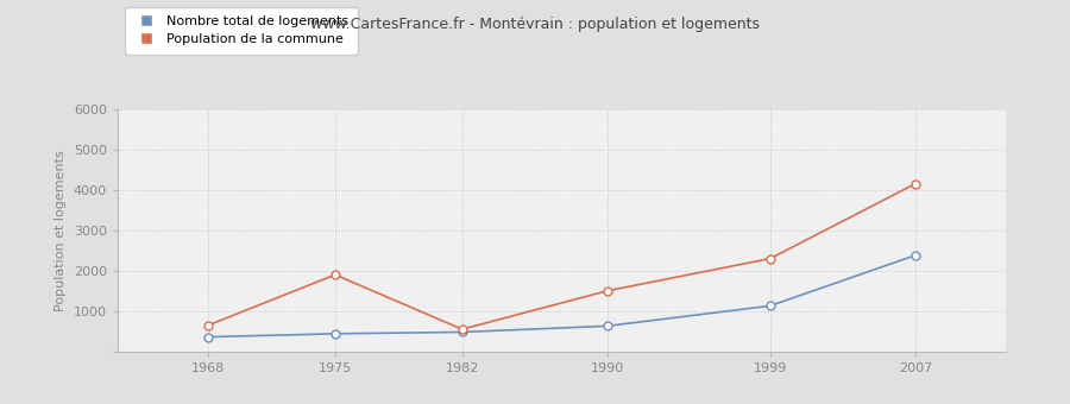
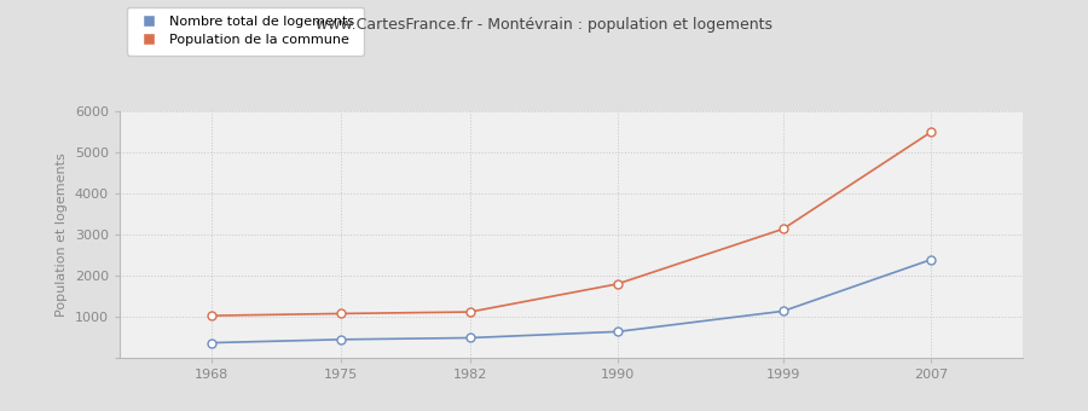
Population de la commune/1968: 650 -> 1020
Population de la commune/1975: 1900 -> 1070
Population de la commune/1982: 550 -> 1110
Population de la commune/1990: 1500 -> 1790
Population de la commune/1999: 2300 -> 3130
Population de la commune/2007: 4150 -> 5480
